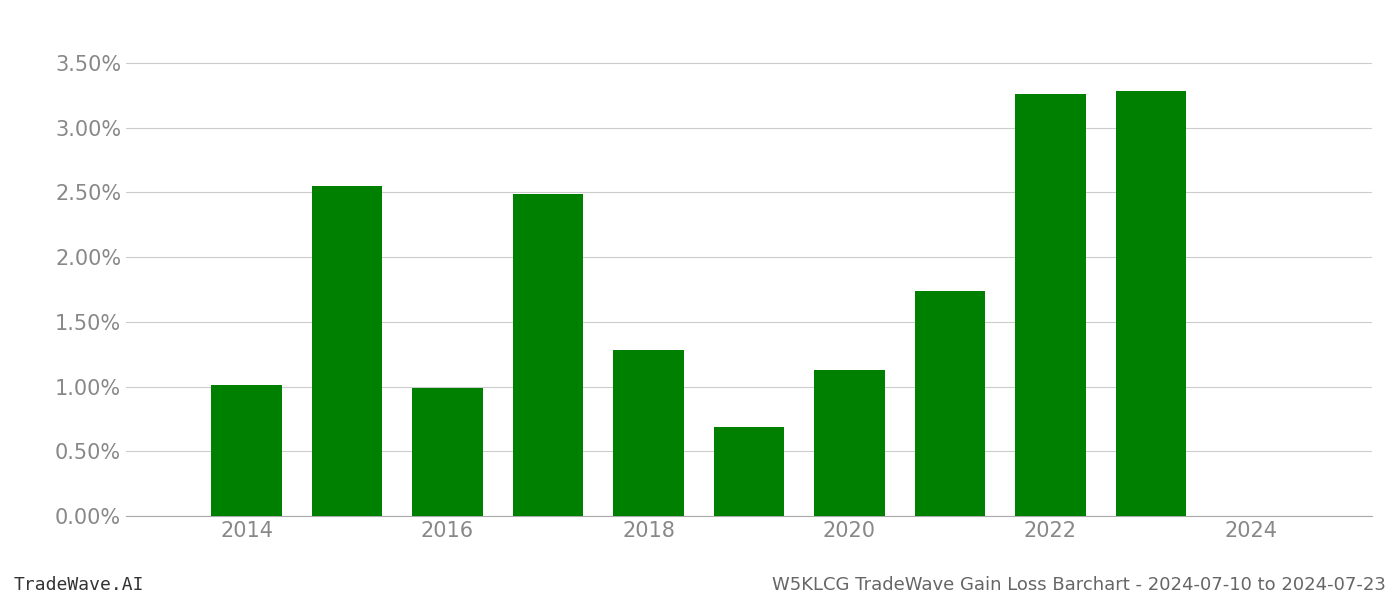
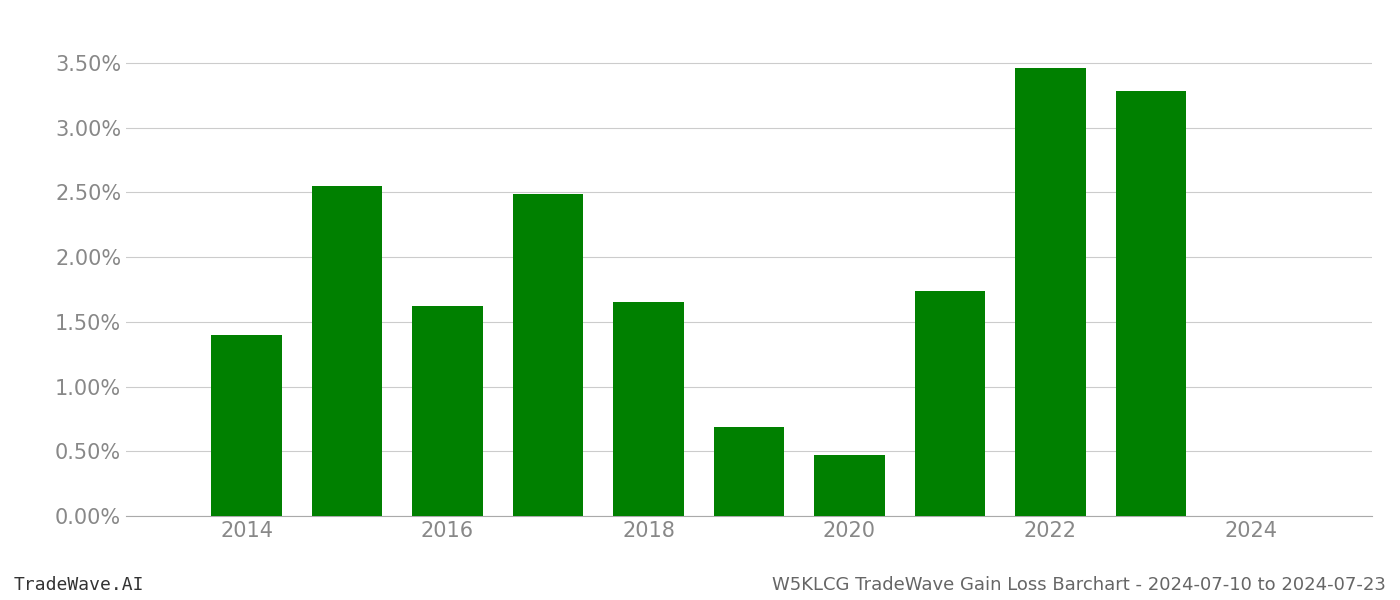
2014: 1.01% -> 1.40%
2016: 0.99% -> 1.62%
2018: 1.28% -> 1.65%
2020: 1.13% -> 0.47%
2022: 3.26% -> 3.46%
